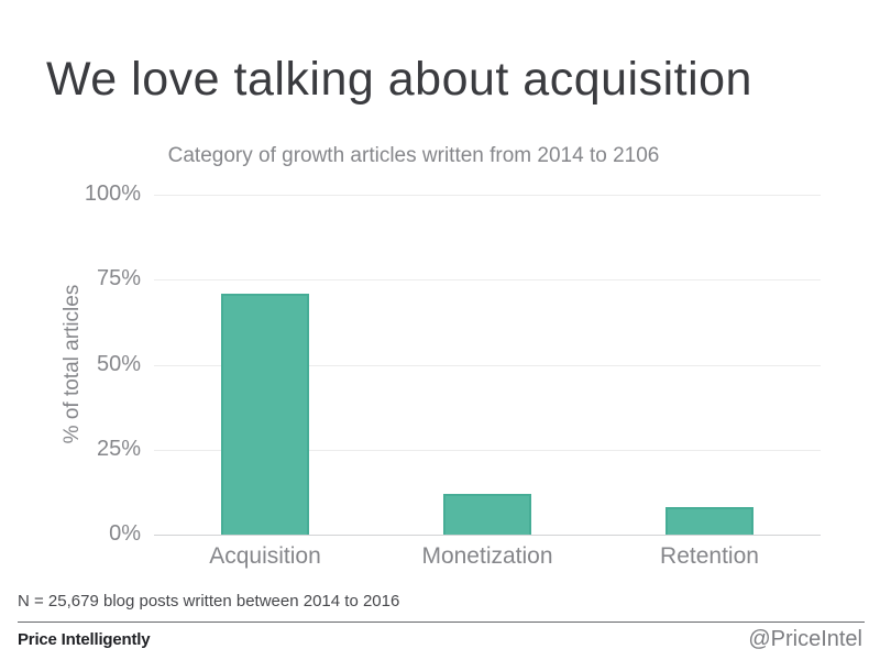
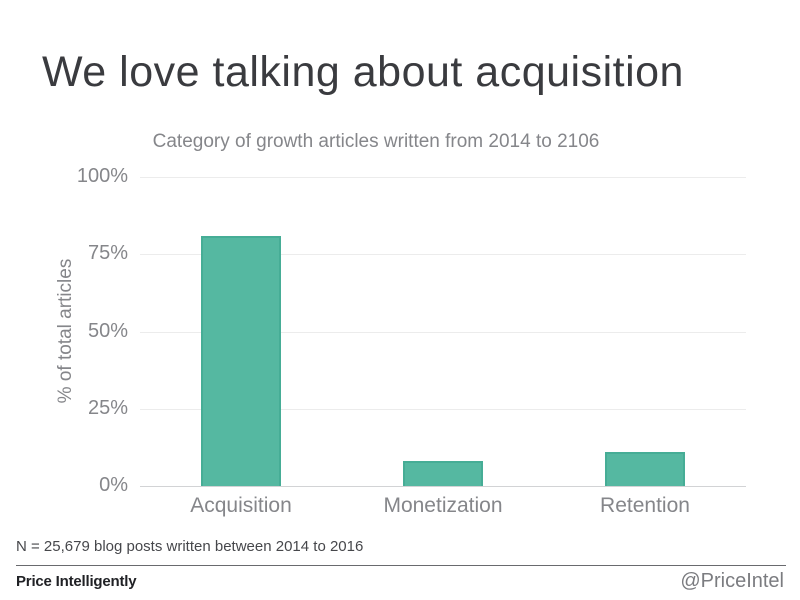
Acquisition: 71% -> 81%
Monetization: 12% -> 8%
Retention: 8% -> 11%
